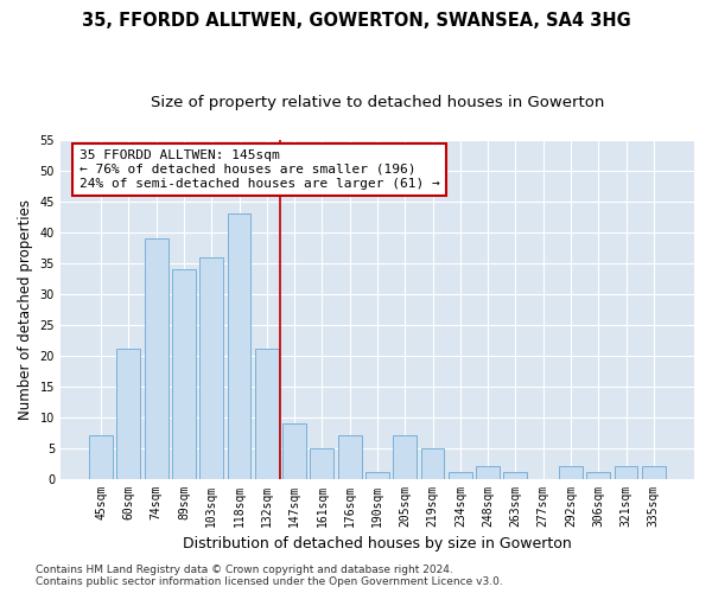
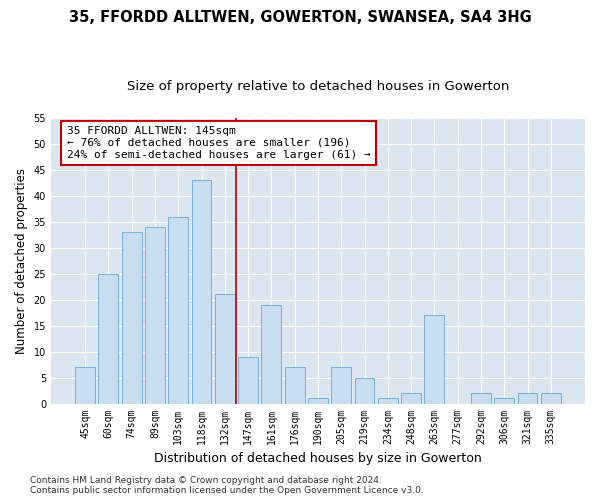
60sqm: 21 -> 25
74sqm: 39 -> 33
161sqm: 5 -> 19
263sqm: 1 -> 17
